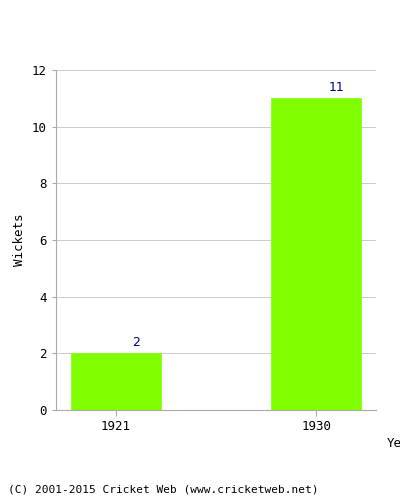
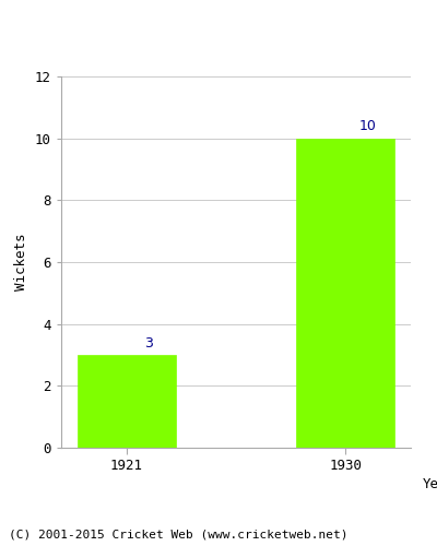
1921: 2 -> 3
1930: 11 -> 10
